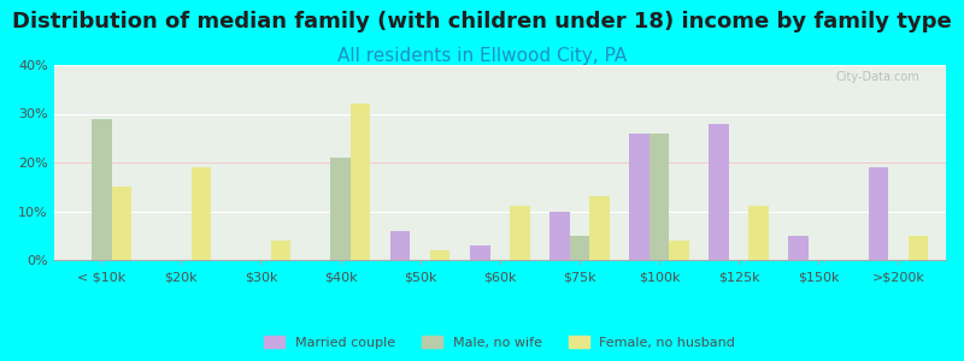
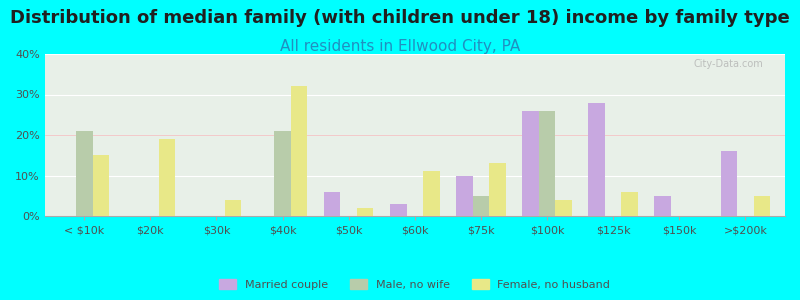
Male, no wife/< $10k: 29% -> 21%
Female, no husband/$125k: 11% -> 6%
Married couple/>$200k: 19% -> 16%
